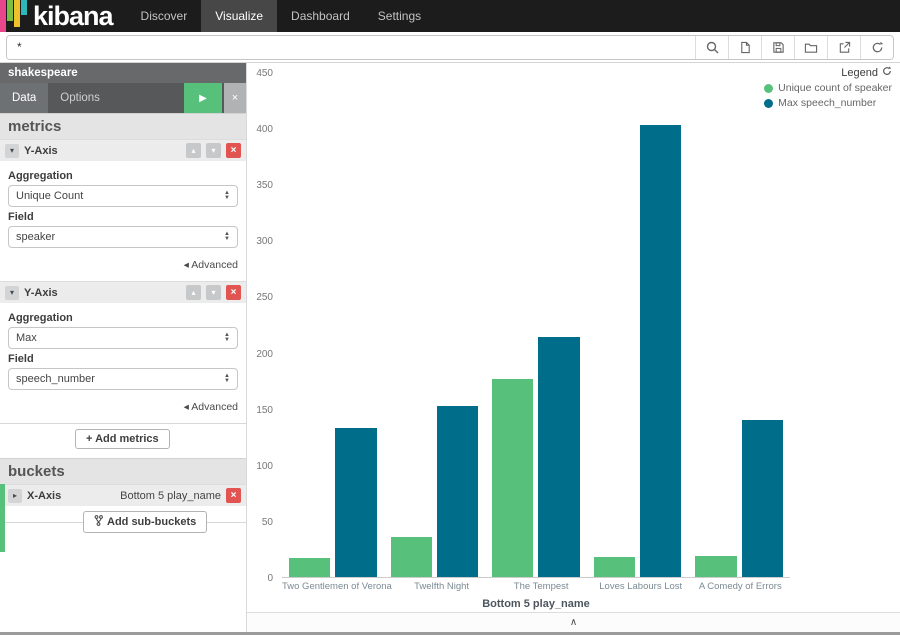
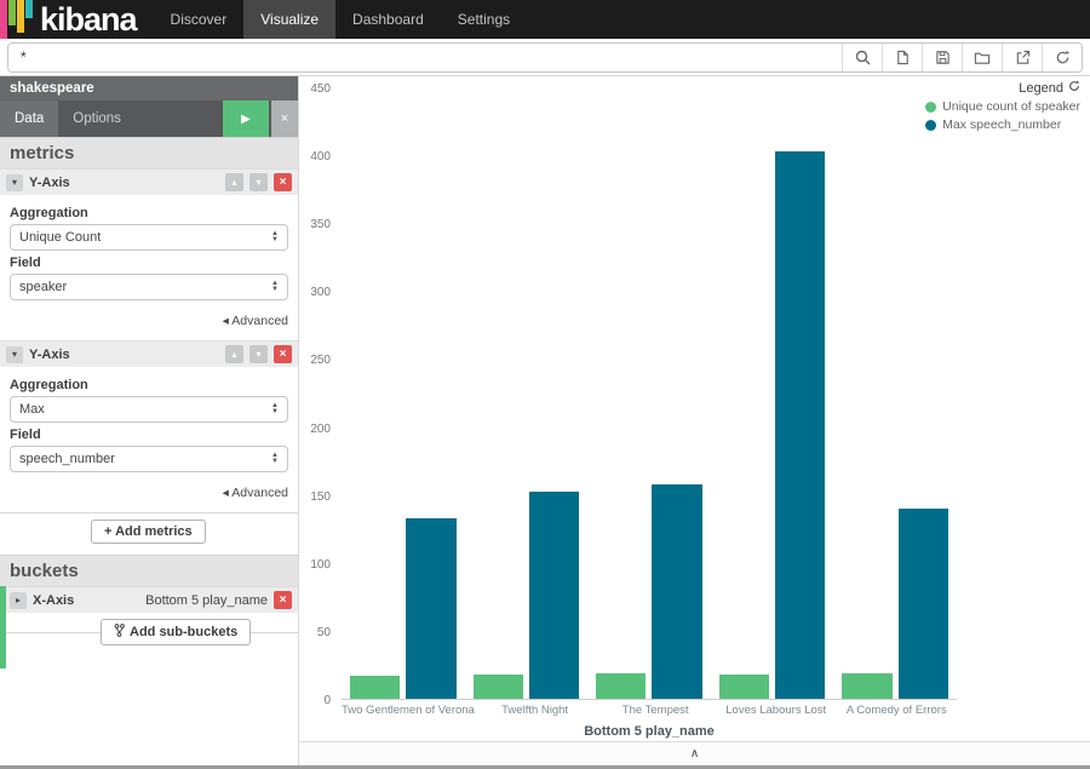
Unique count of speaker/Twelfth Night: 36 -> 18
Unique count of speaker/The Tempest: 177 -> 19
Max speech_number/The Tempest: 214 -> 158
